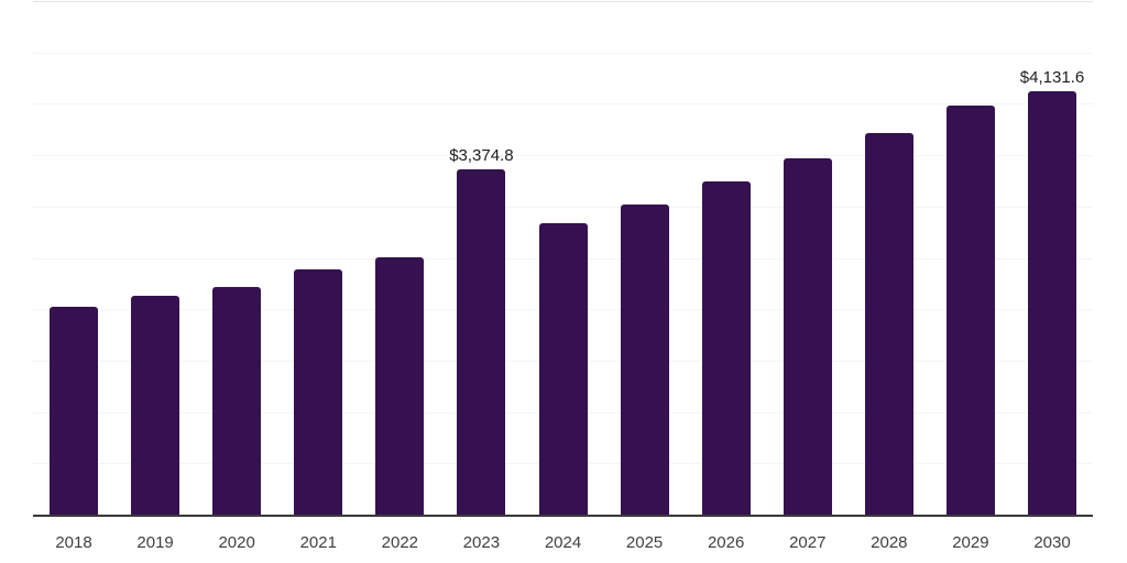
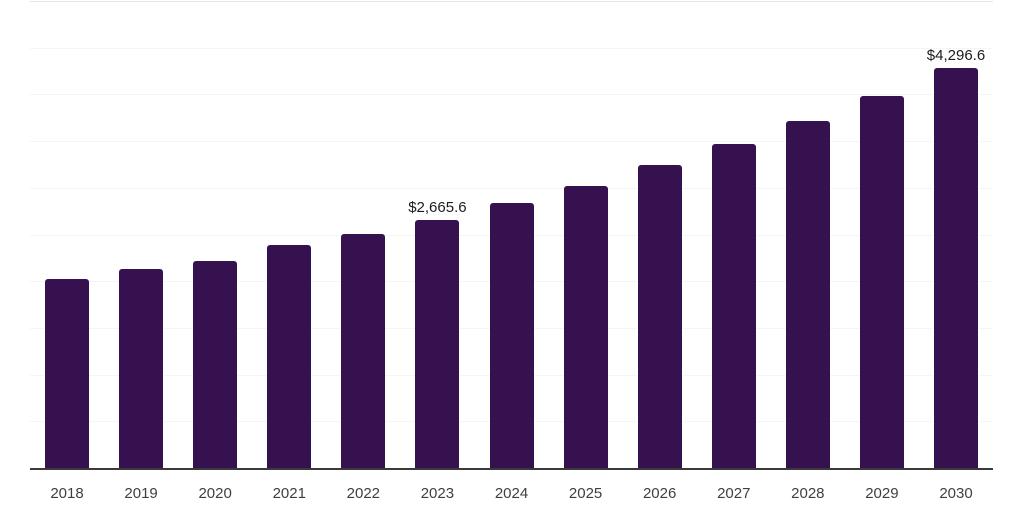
2023: $3,374.8 -> $2,665.6
2030: $4,131.6 -> $4,296.6
